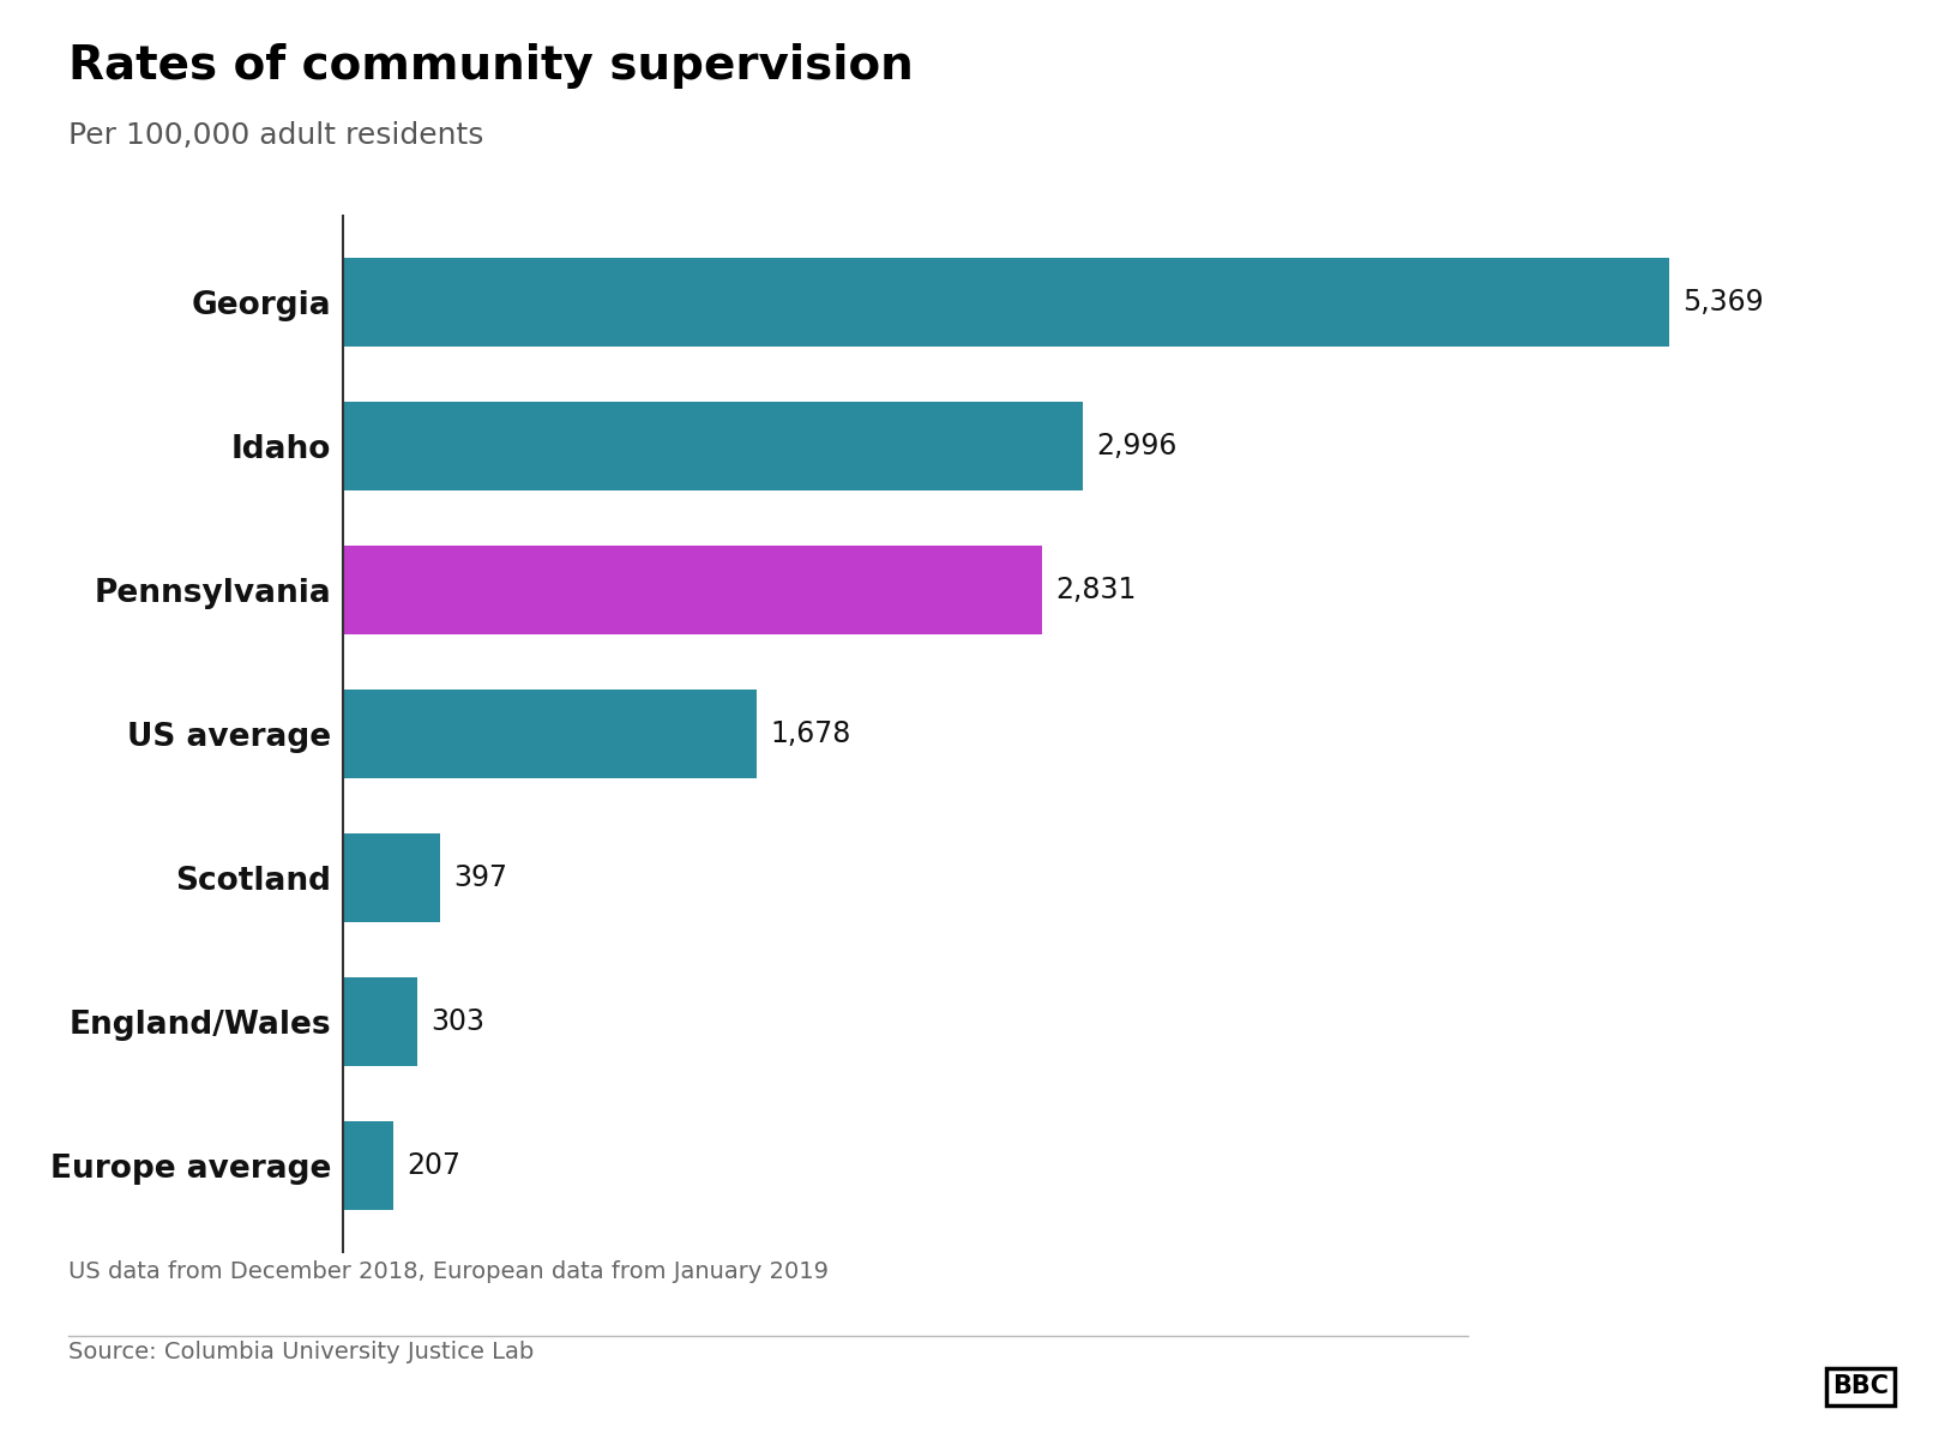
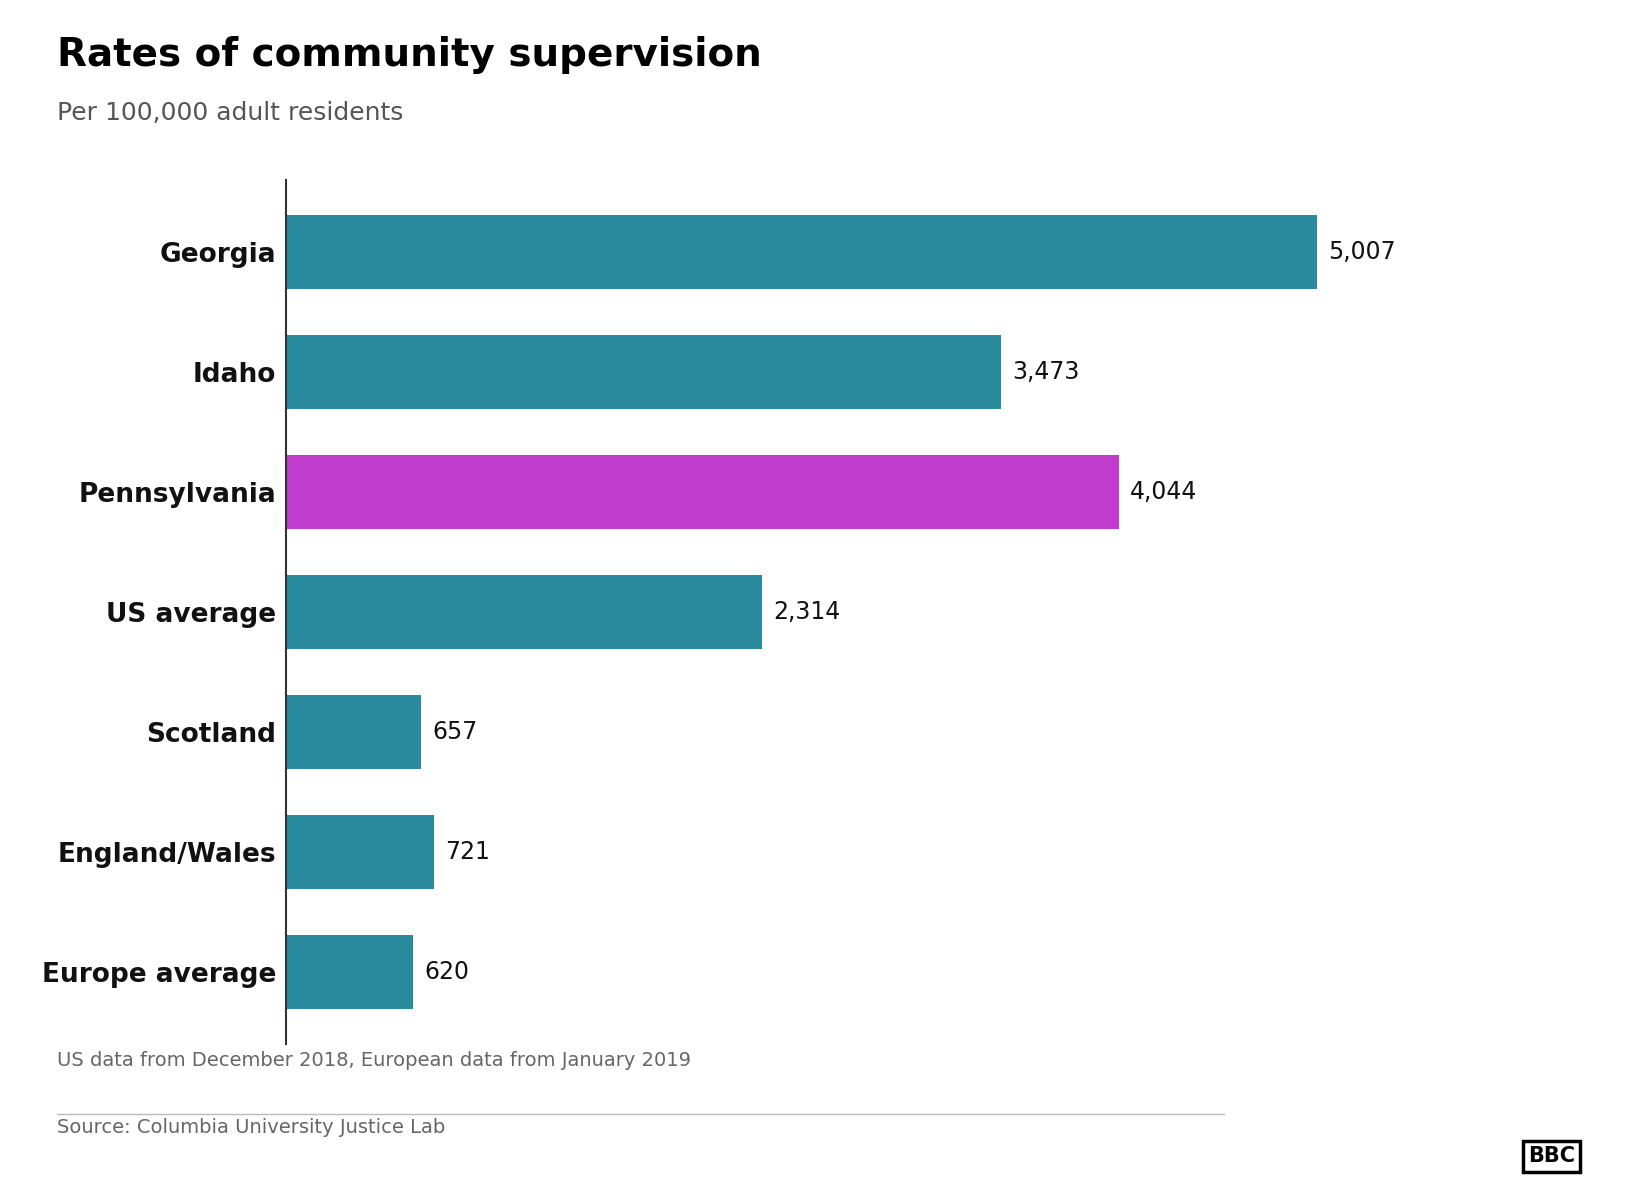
Georgia: 5,369 -> 5,007
Idaho: 2,996 -> 3,473
Pennsylvania: 2,831 -> 4,044
US average: 1,678 -> 2,314
Scotland: 397 -> 657
England/Wales: 303 -> 721
Europe average: 207 -> 620
